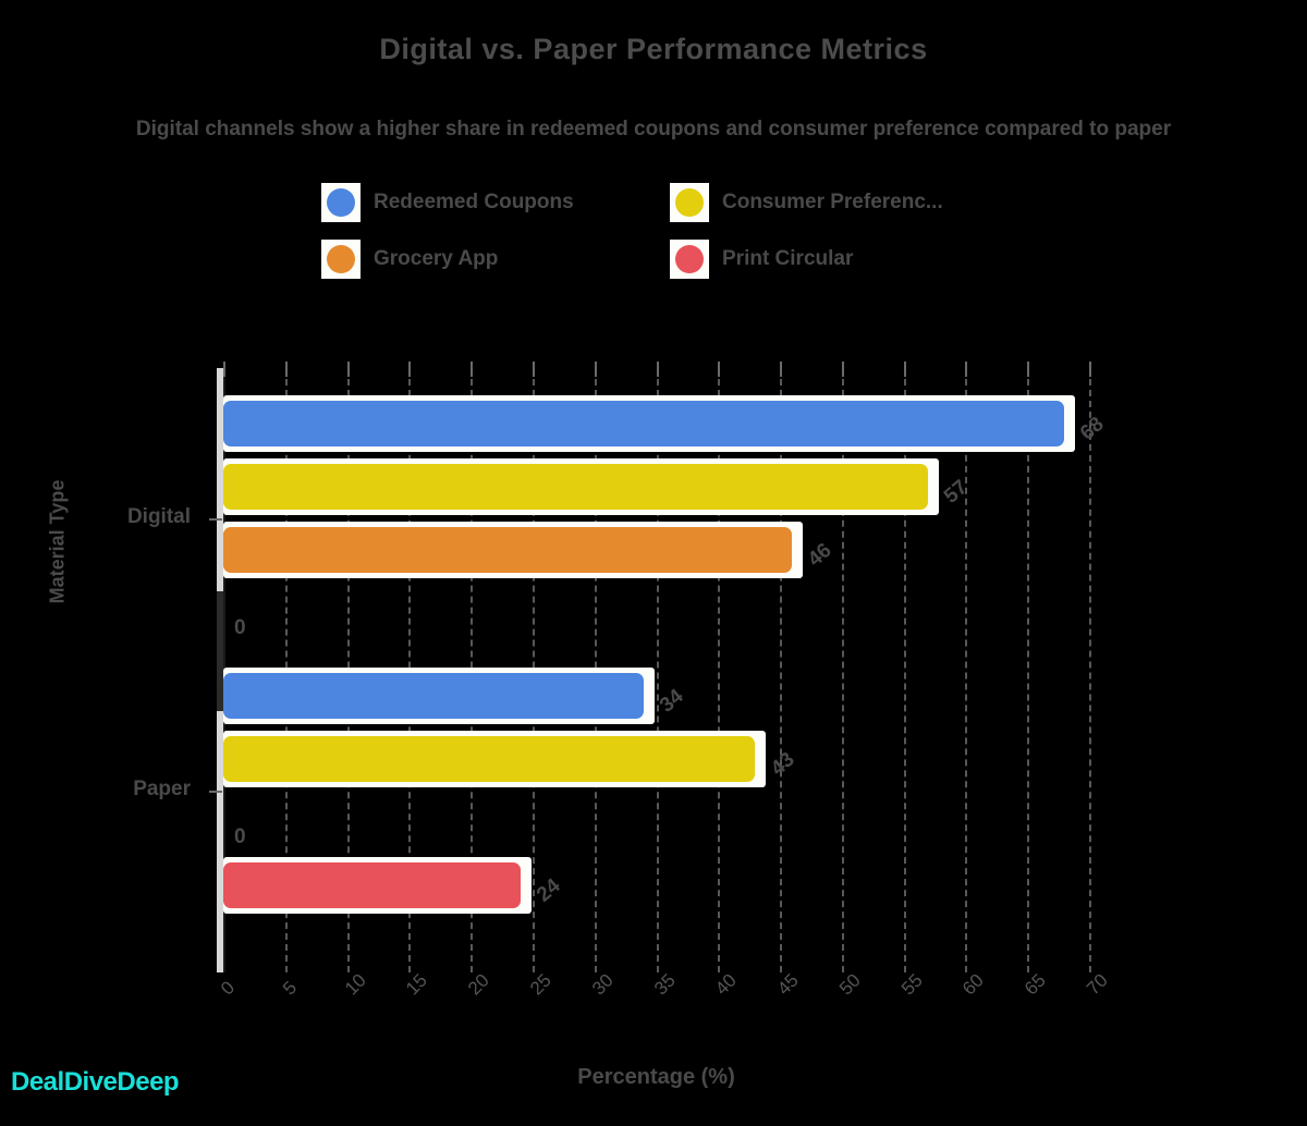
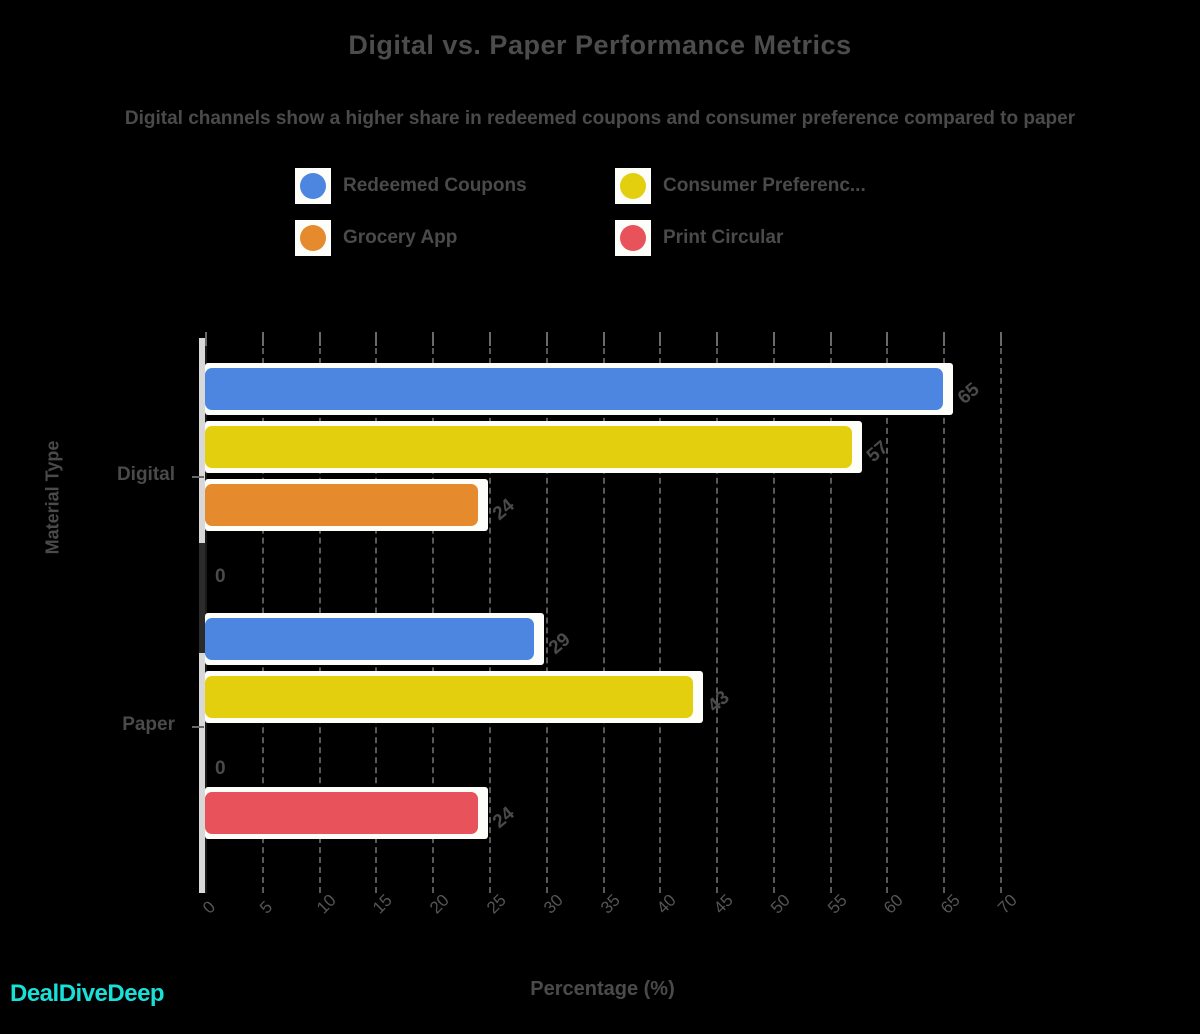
Redeemed Coupons/Digital: 68 -> 65
Grocery App/Digital: 46 -> 24
Redeemed Coupons/Paper: 34 -> 29
